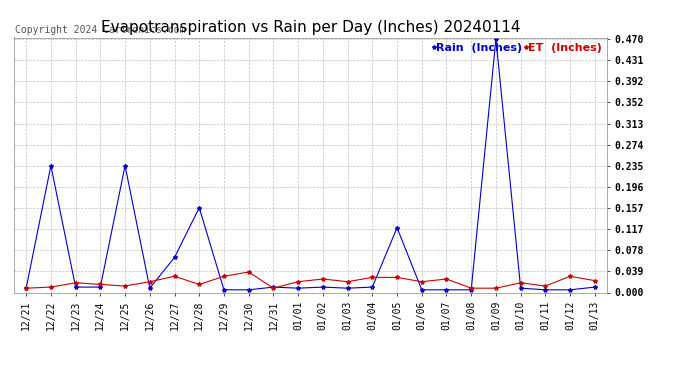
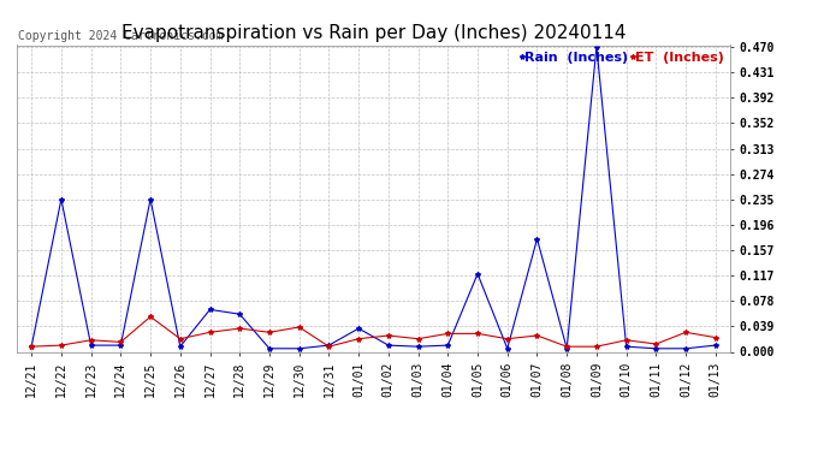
ET (Inches)/12/25: 0.012 -> 0.054
Rain (Inches)/12/28: 0.157 -> 0.058
ET (Inches)/12/28: 0.015 -> 0.036
Rain (Inches)/01/01: 0.008 -> 0.036
Rain (Inches)/01/07: 0.005 -> 0.174
